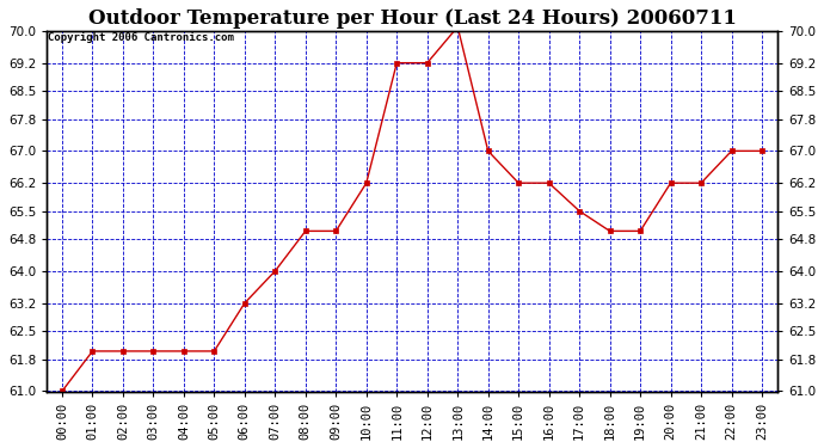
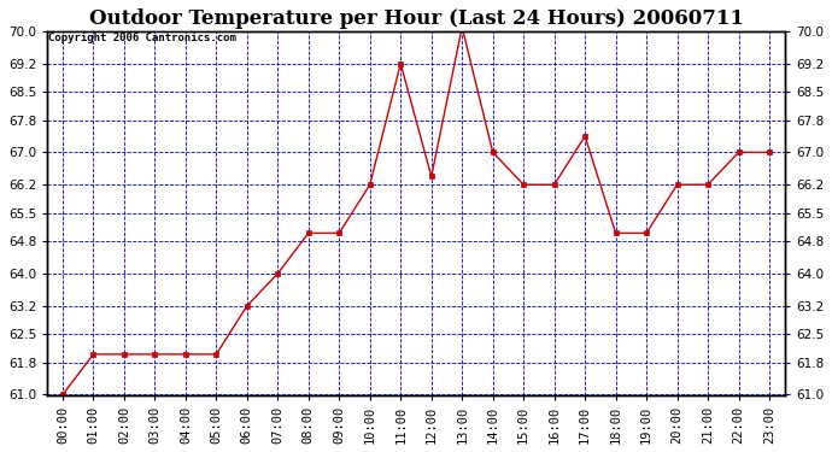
12:00: 69.2 -> 66.4
17:00: 65.5 -> 67.4
